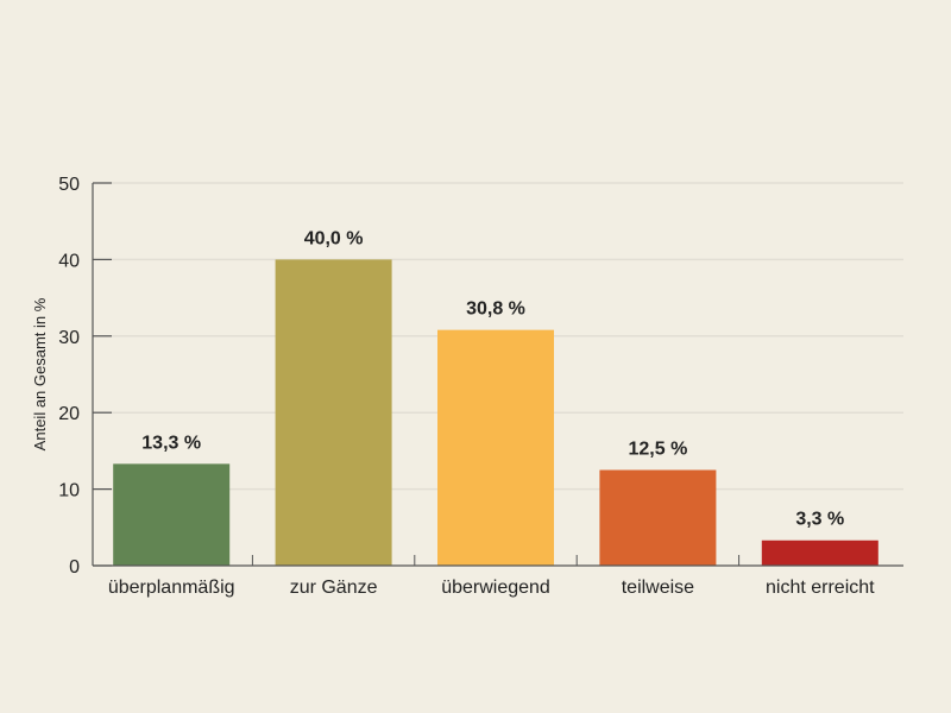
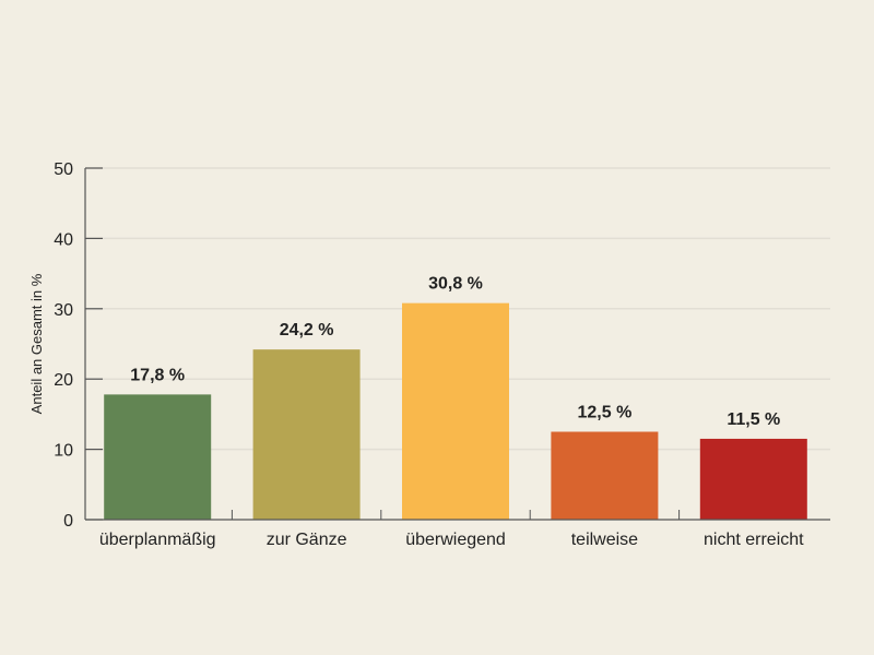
überplanmäßig: 13,3 -> 17,8
zur Gänze: 40,0 -> 24,2
nicht erreicht: 3,3 -> 11,5
